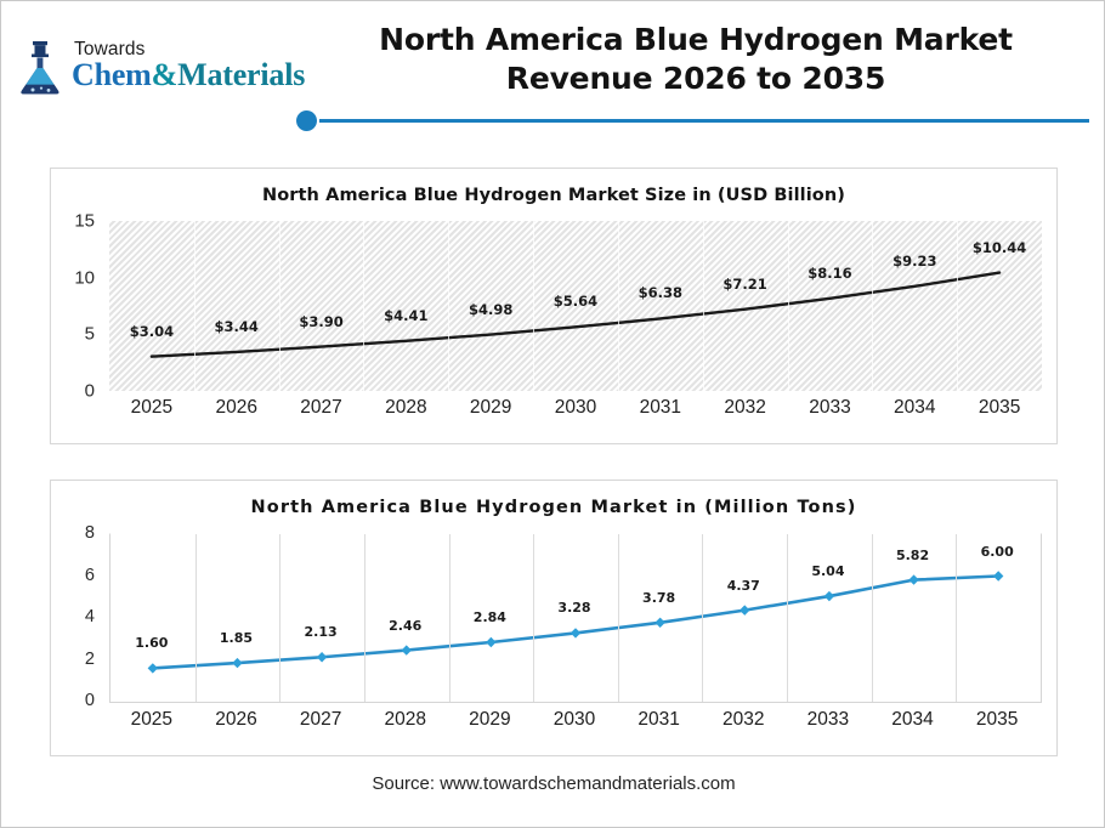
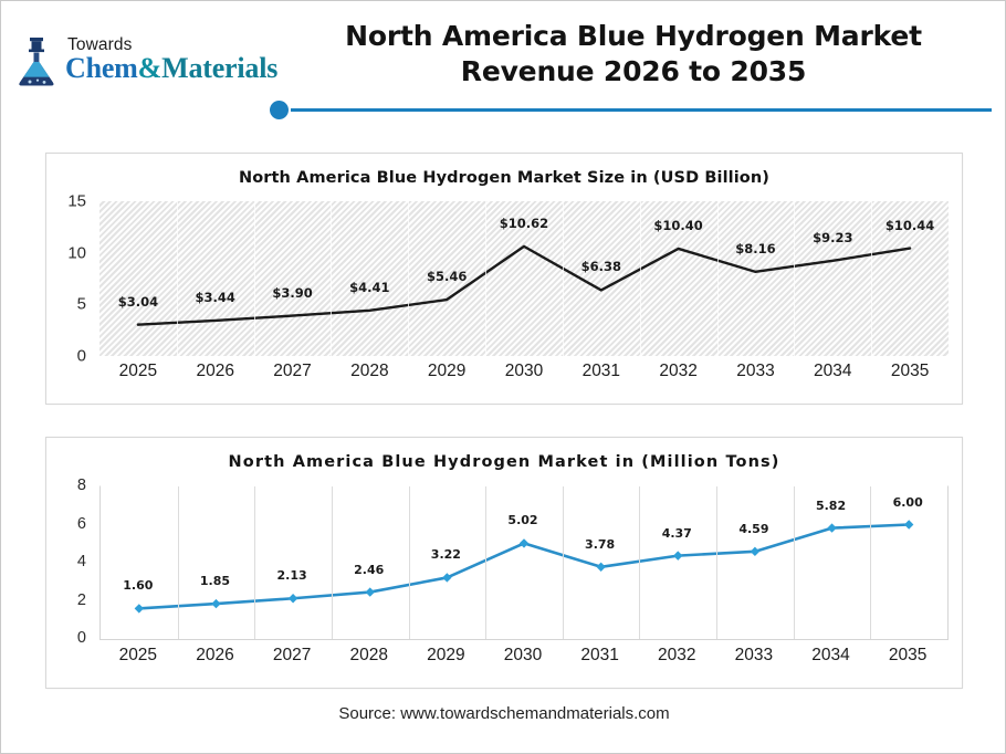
North America Blue Hydrogen Market Size in (USD Billion)/2029: $4.98 -> $5.46
North America Blue Hydrogen Market Size in (USD Billion)/2030: $5.64 -> $10.62
North America Blue Hydrogen Market Size in (USD Billion)/2032: $7.21 -> $10.40
North America Blue Hydrogen Market in (Million Tons)/2029: 2.84 -> 3.22
North America Blue Hydrogen Market in (Million Tons)/2030: 3.28 -> 5.02
North America Blue Hydrogen Market in (Million Tons)/2033: 5.04 -> 4.59
